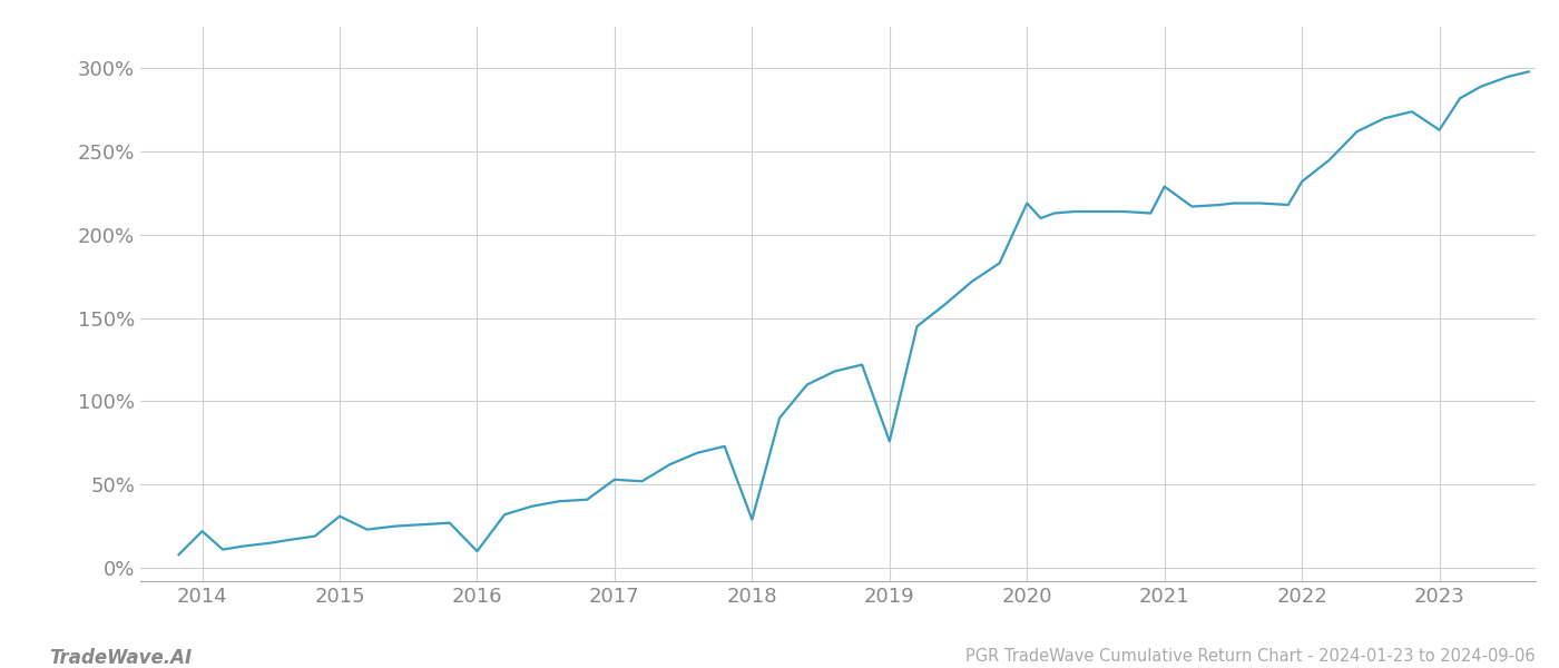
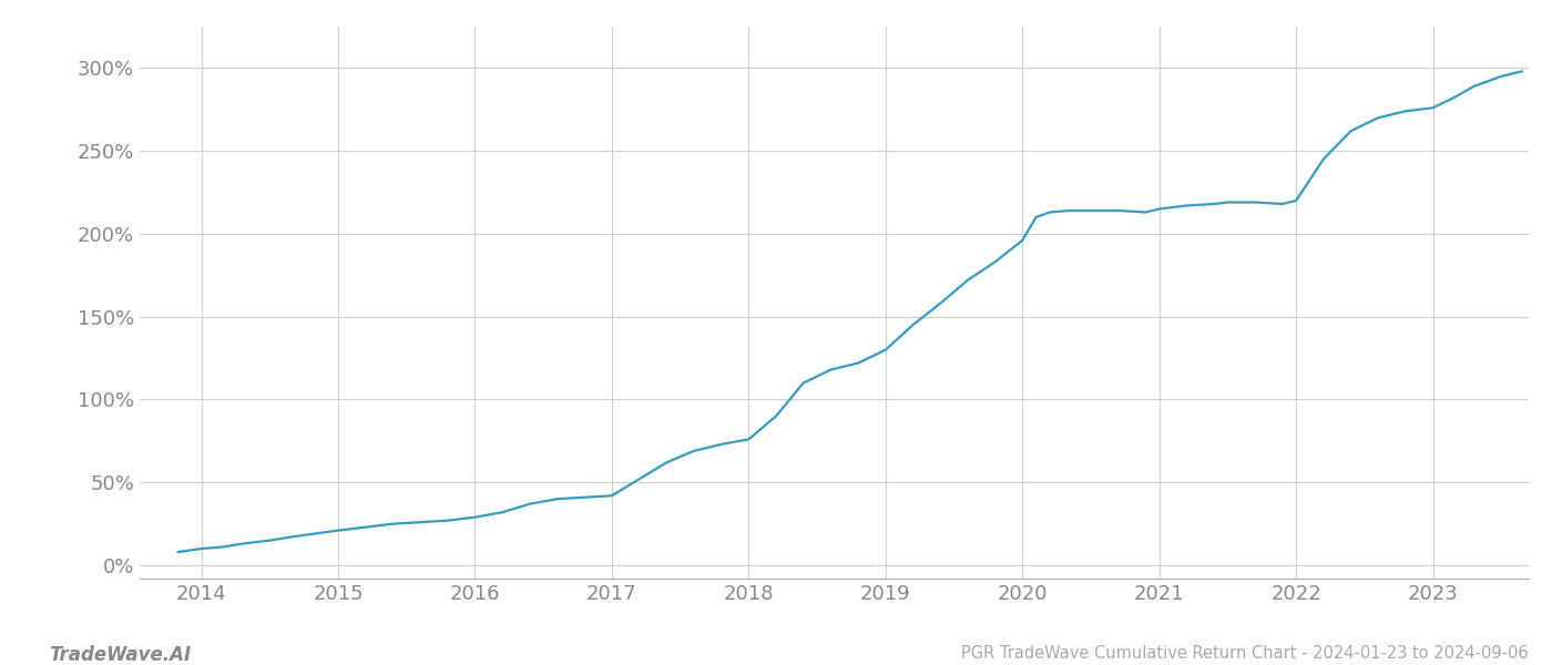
2014: 22% -> 10%
2015: 31% -> 21%
2016: 10% -> 29%
2017: 53% -> 42%
2018: 29% -> 76%
2019: 76% -> 130%
2020: 219% -> 196%
2021: 229% -> 215%
2022: 232% -> 220%
2023: 263% -> 276%
